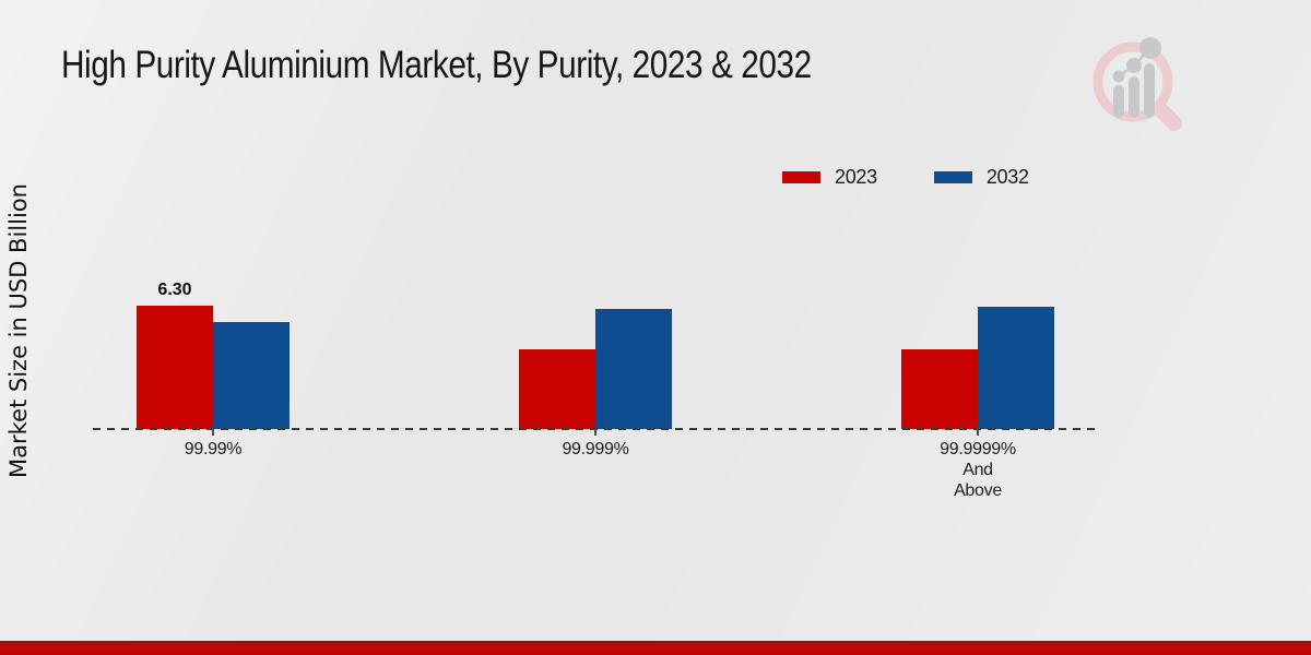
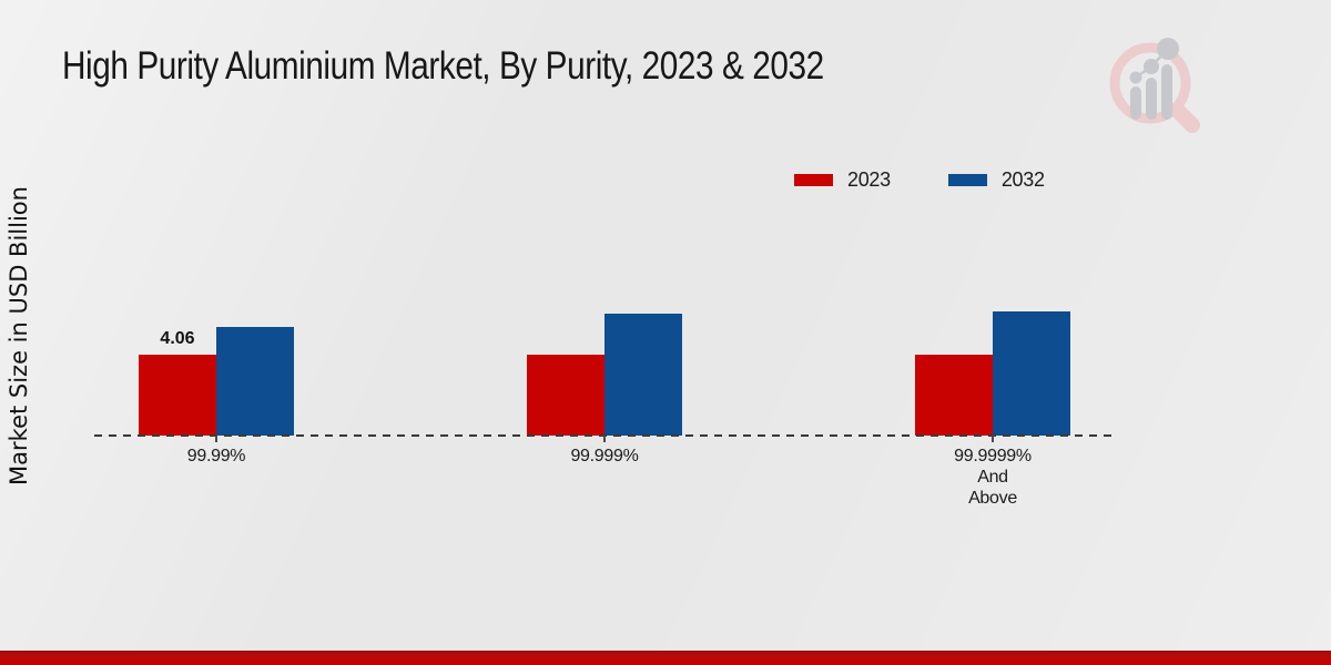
2023/99.99%: 6.30 -> 4.06
